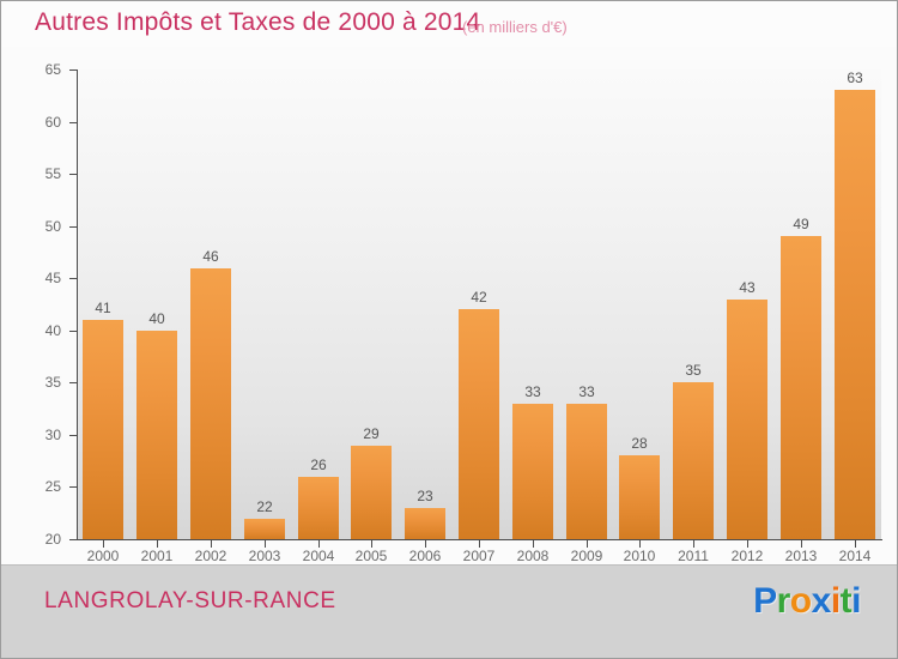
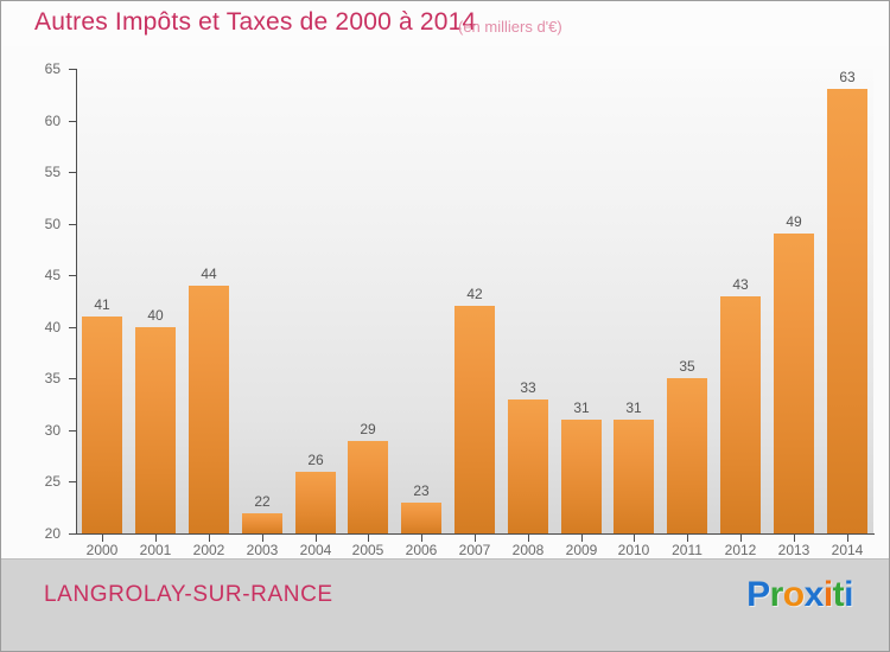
2002: 46 -> 44
2009: 33 -> 31
2010: 28 -> 31
